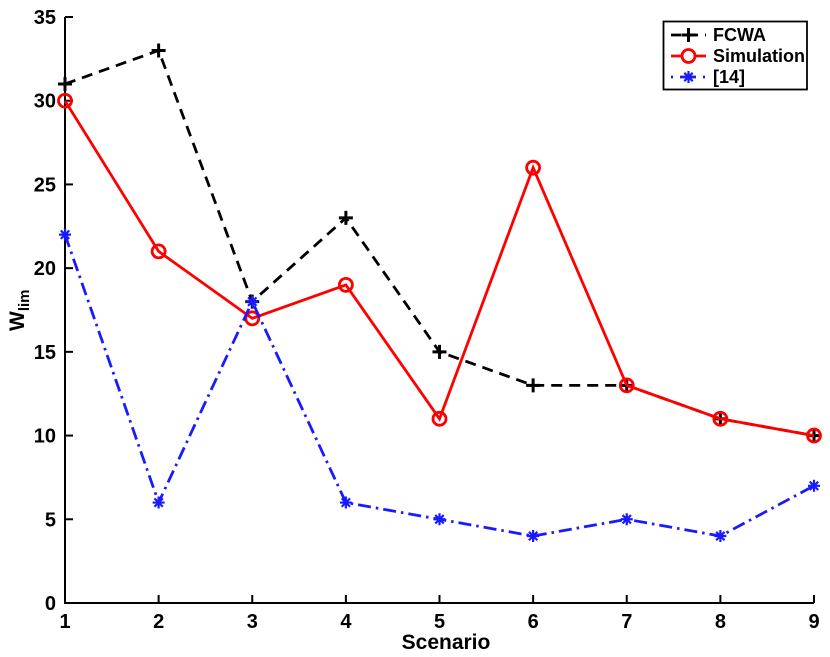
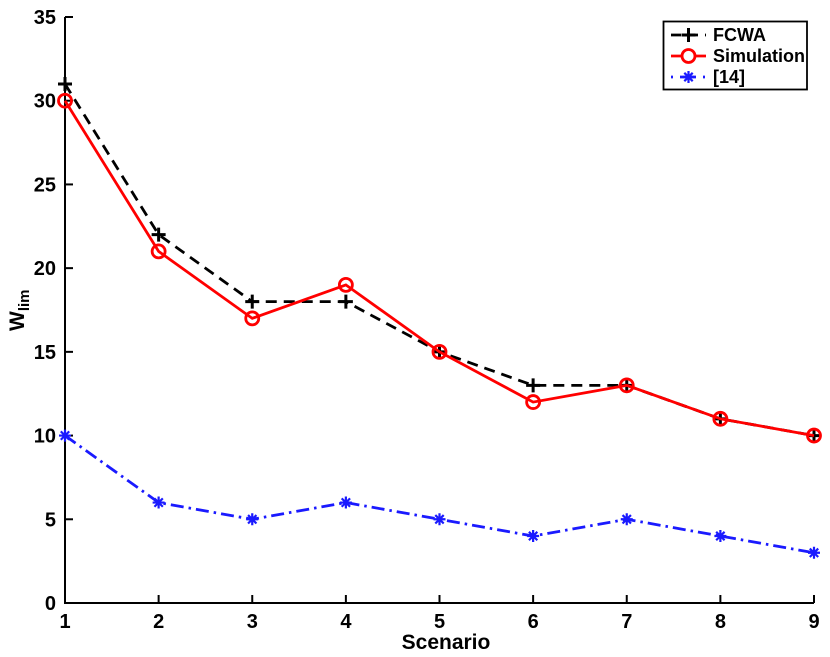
[14]/1: 22 -> 10
FCWA/2: 33 -> 22
[14]/3: 18 -> 5
FCWA/4: 23 -> 18
Simulation/5: 11 -> 15
Simulation/6: 26 -> 12
[14]/9: 7 -> 3
